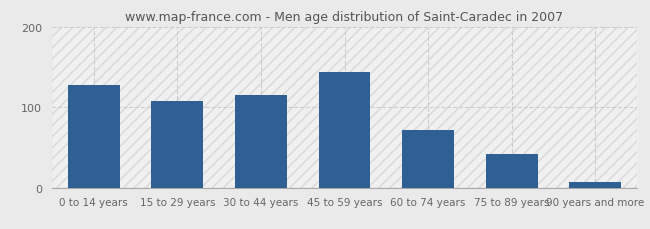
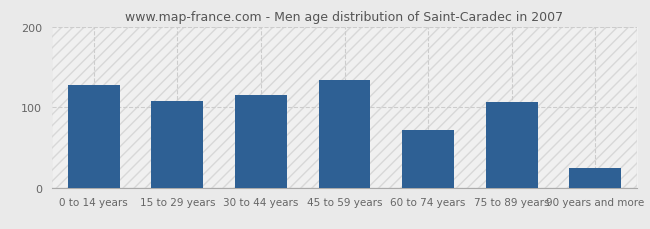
45 to 59 years: 143 -> 134
75 to 89 years: 42 -> 106
90 years and more: 7 -> 24
